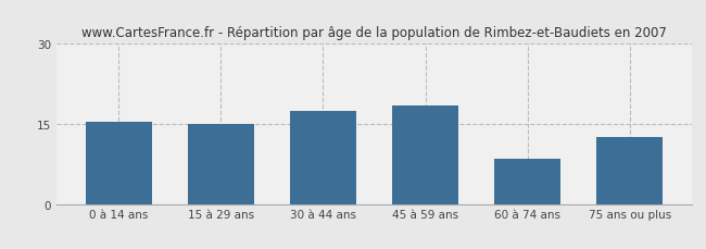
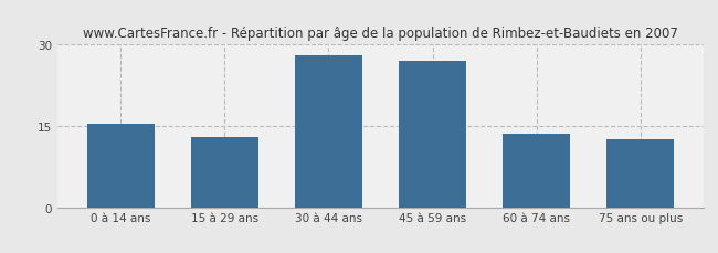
15 à 29 ans: 15.0 -> 13.0
30 à 44 ans: 17.5 -> 28.0
45 à 59 ans: 18.5 -> 27.0
60 à 74 ans: 8.5 -> 13.5
